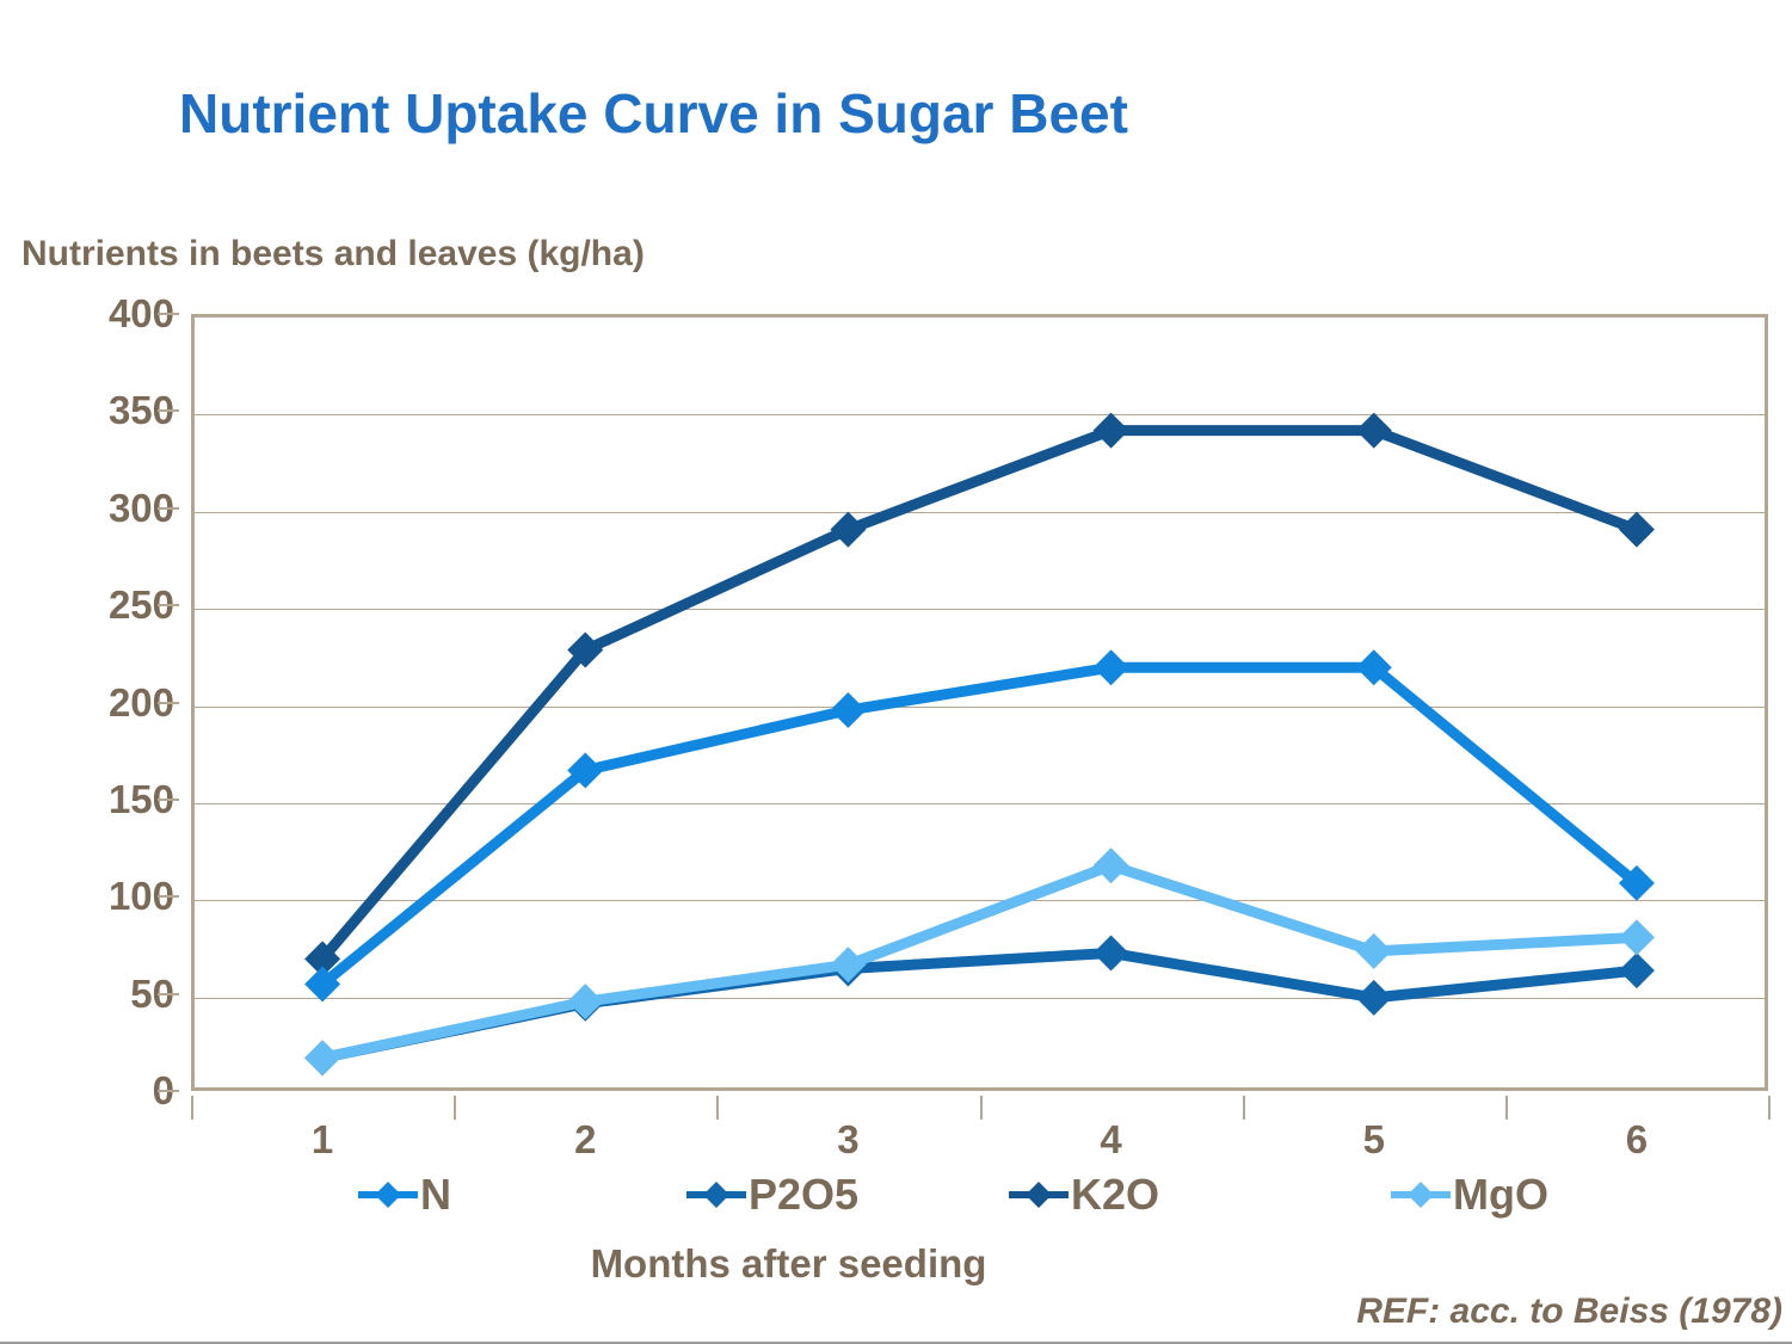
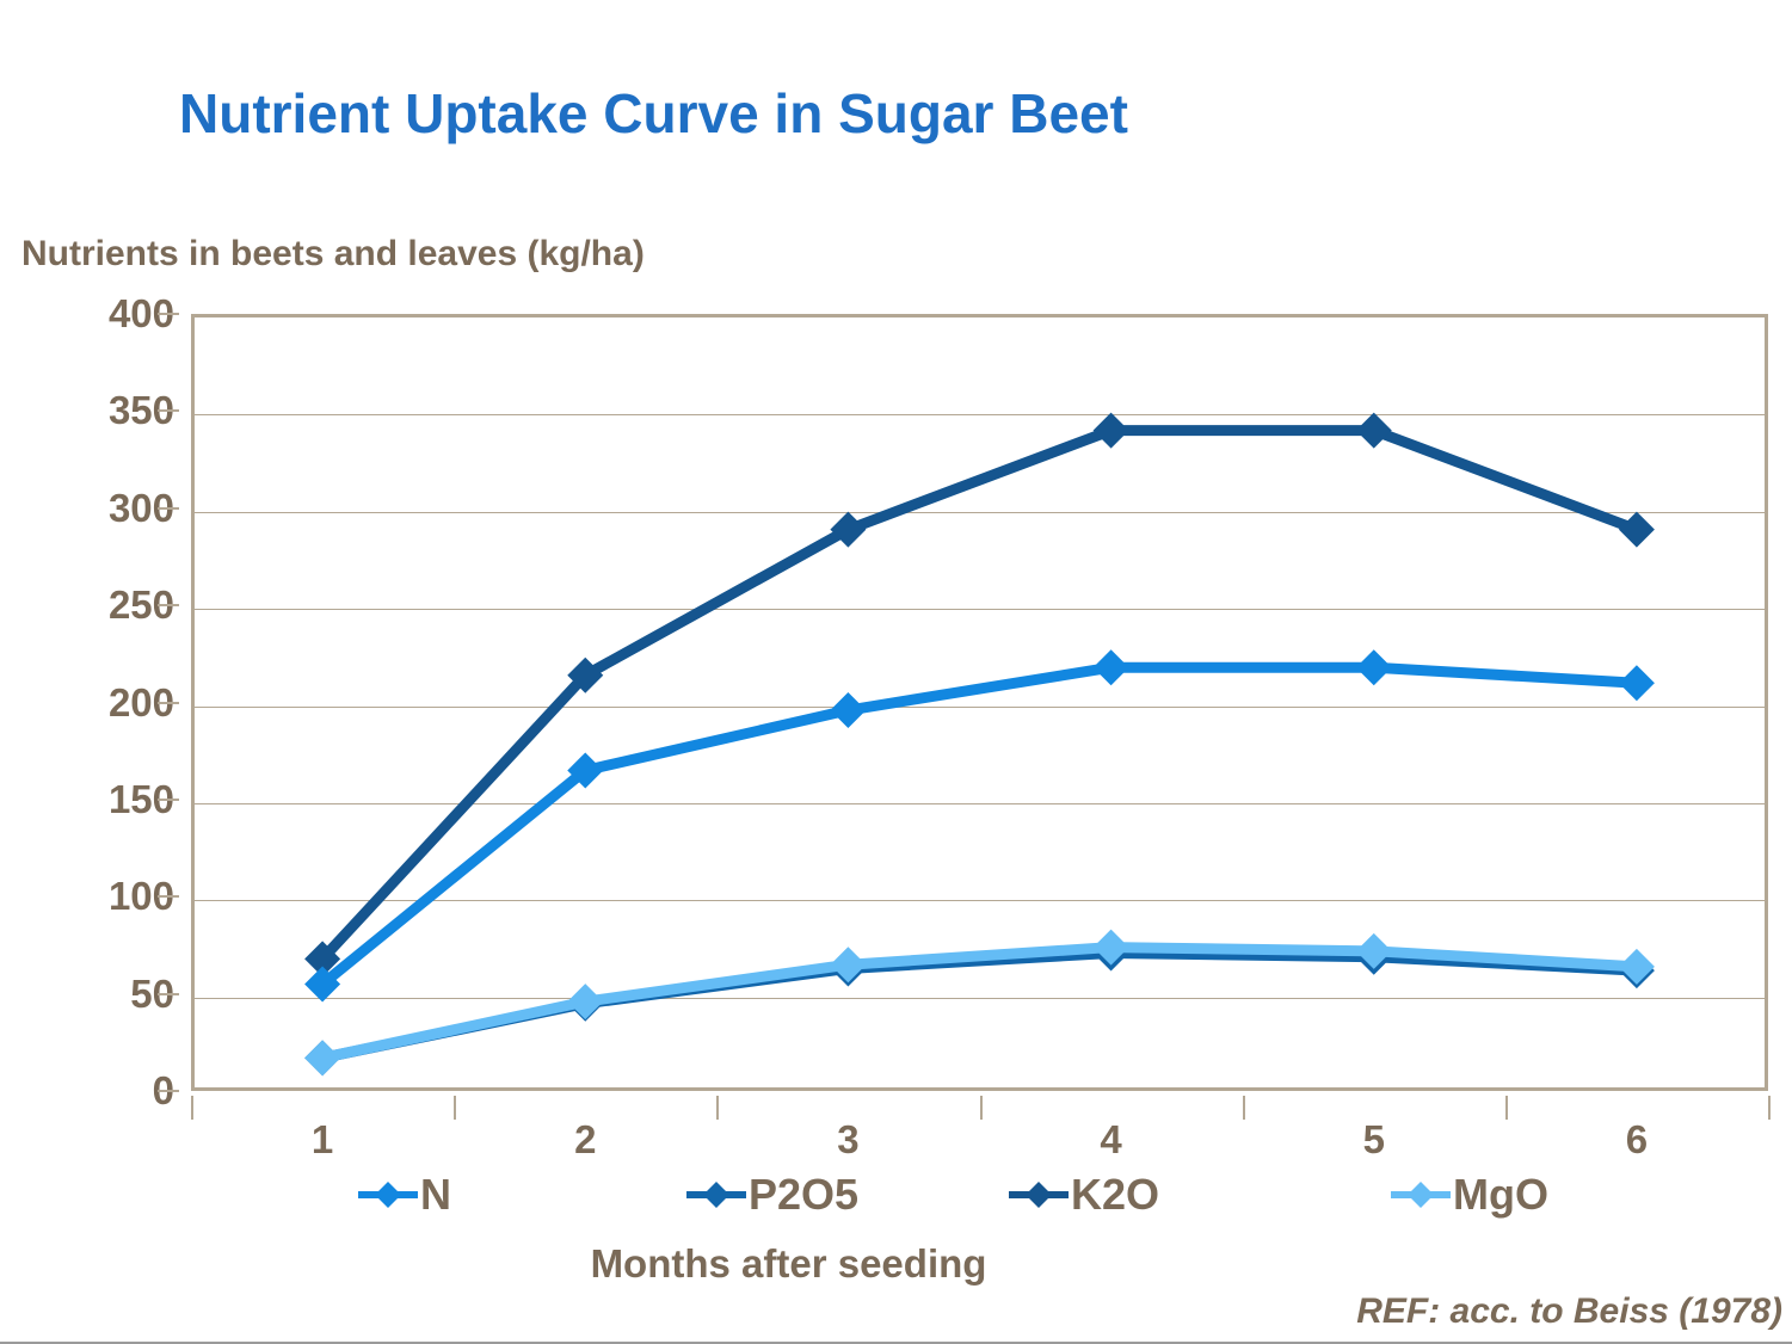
K2O/2: 227 -> 214
MgO/4: 116 -> 74
P2O5/5: 48 -> 69
N/6: 107 -> 210
MgO/6: 79 -> 64
